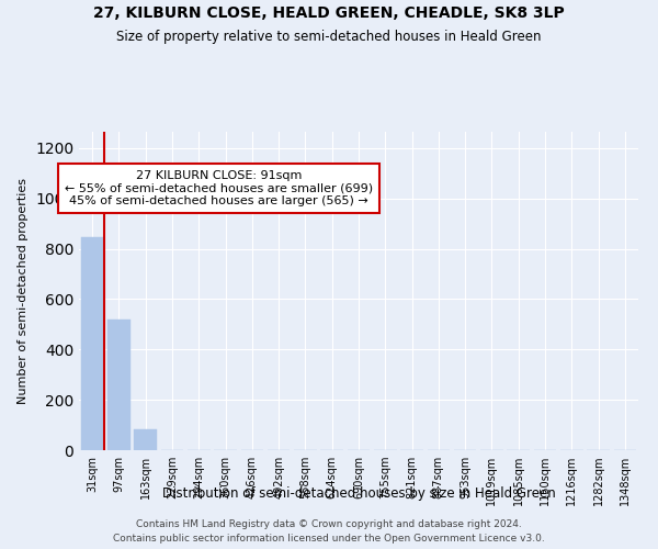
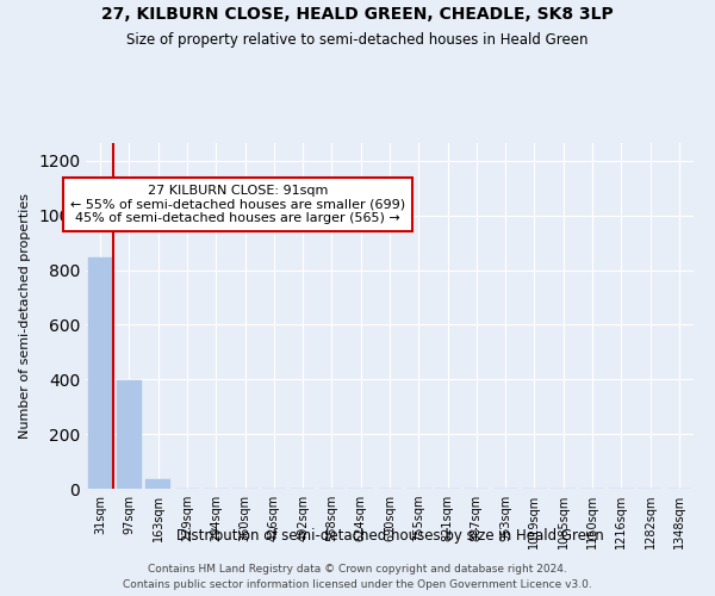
97sqm: 520 -> 399
163sqm: 85 -> 35
